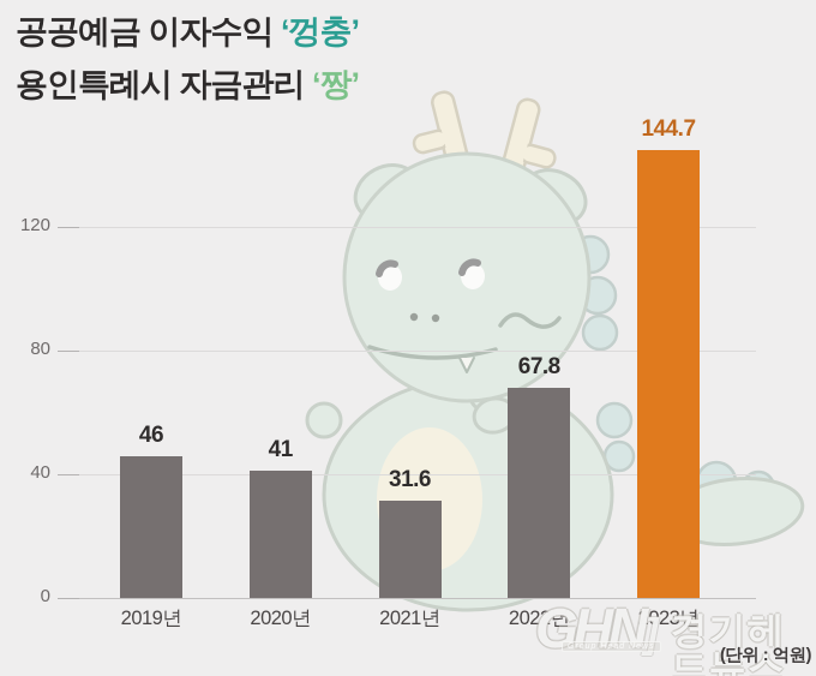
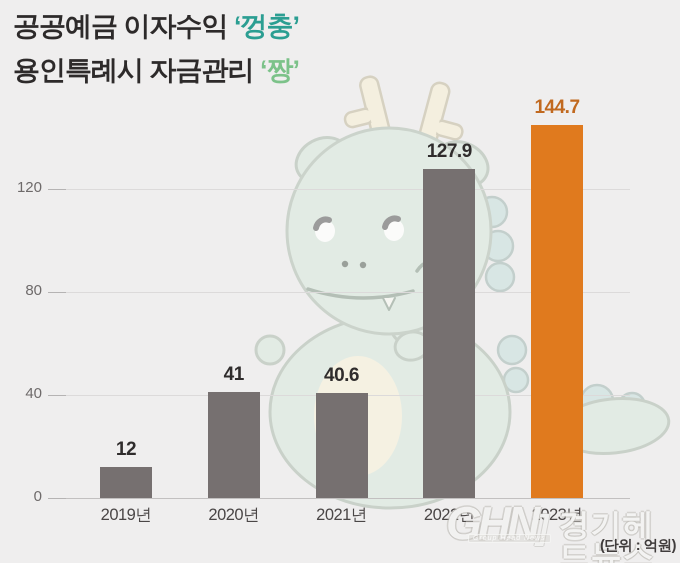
2019년: 46 -> 12
2021년: 31.6 -> 40.6
2022년: 67.8 -> 127.9
